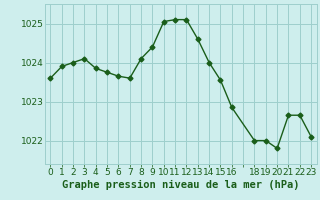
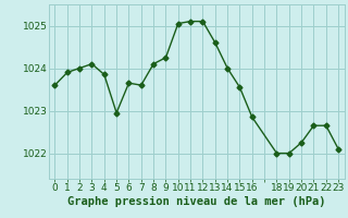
5: 1023.75 -> 1022.95
9: 1024.40 -> 1024.25
20: 1021.80 -> 1022.25
